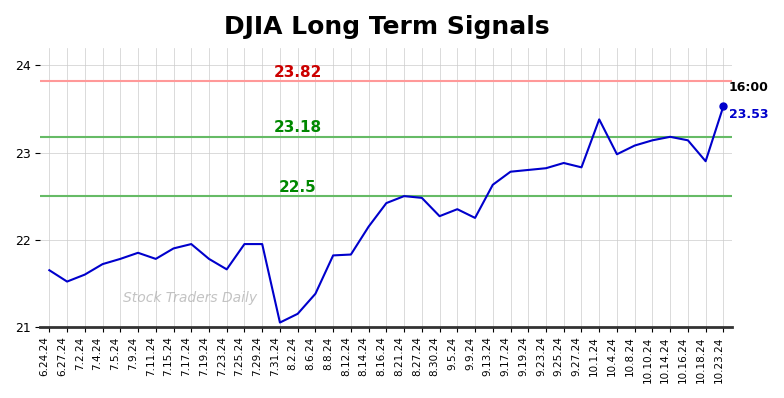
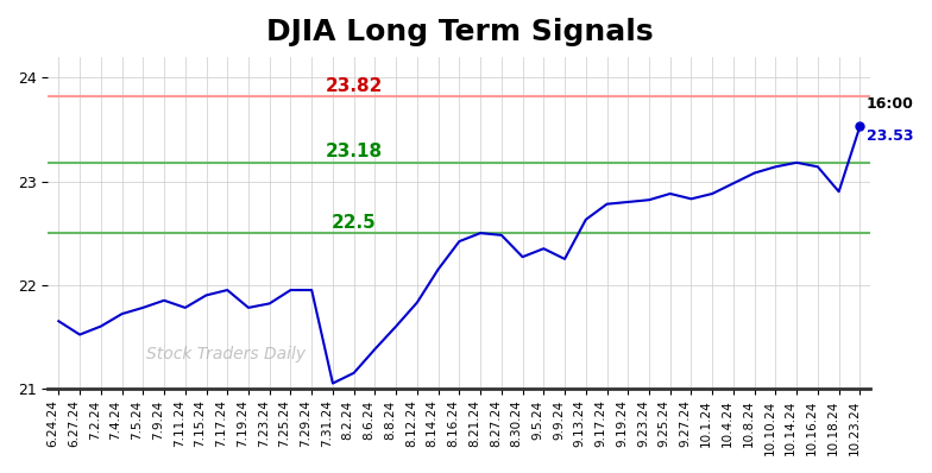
7.23.24: 21.66 -> 21.82
8.8.24: 21.82 -> 21.60
10.1.24: 23.38 -> 22.88
